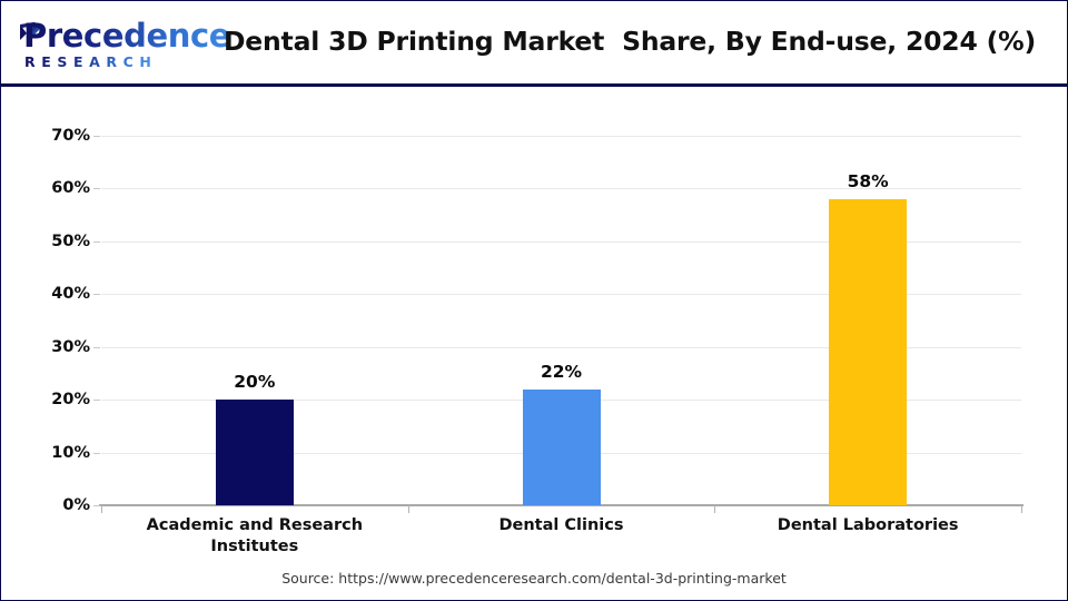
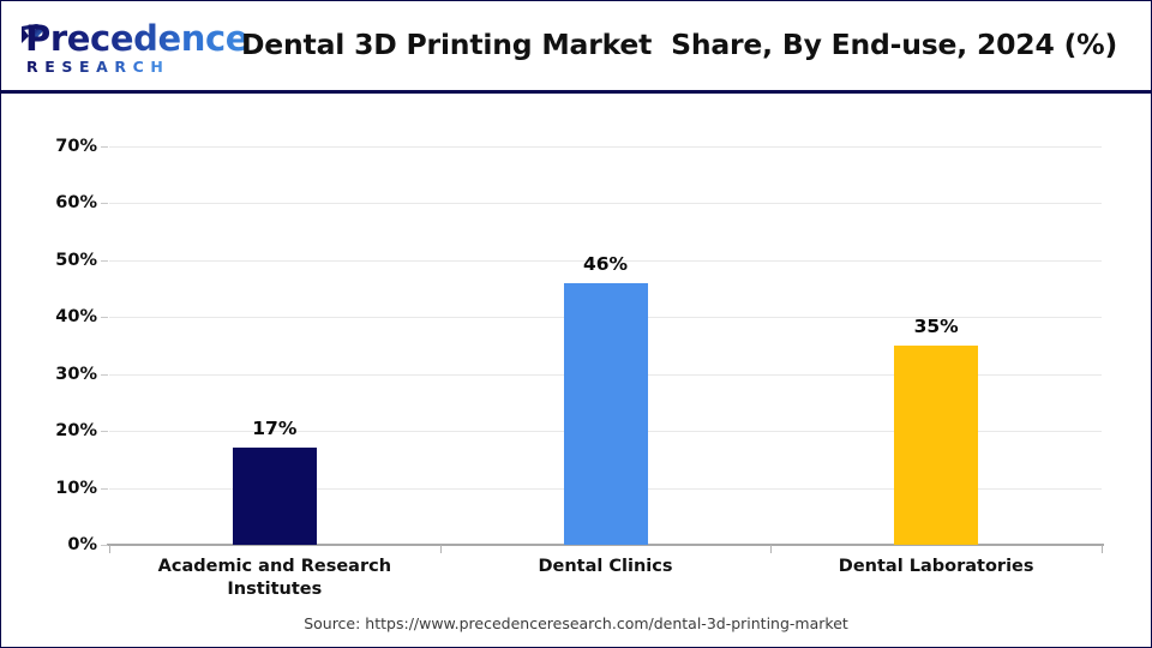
Academic and Research Institutes: 20% -> 17%
Dental Clinics: 22% -> 46%
Dental Laboratories: 58% -> 35%
